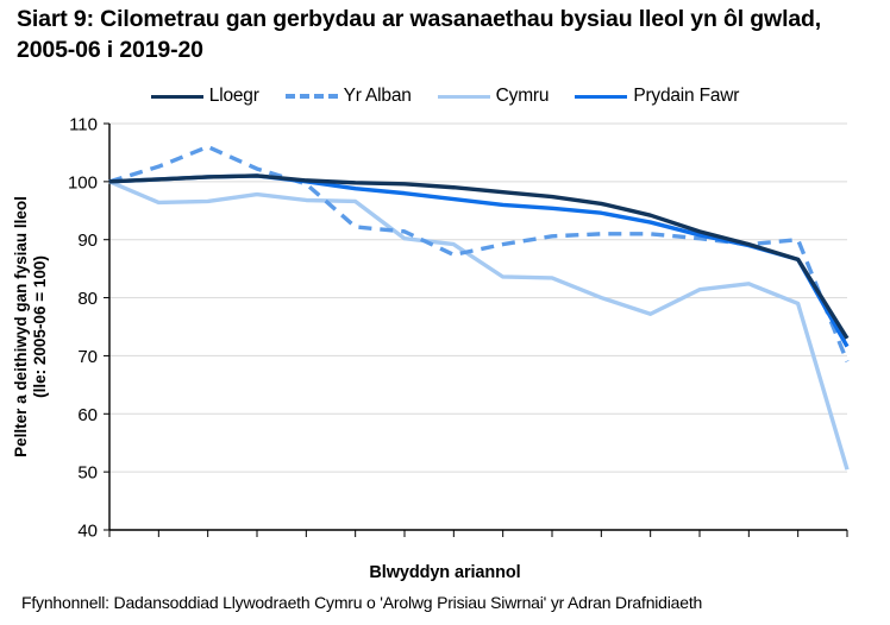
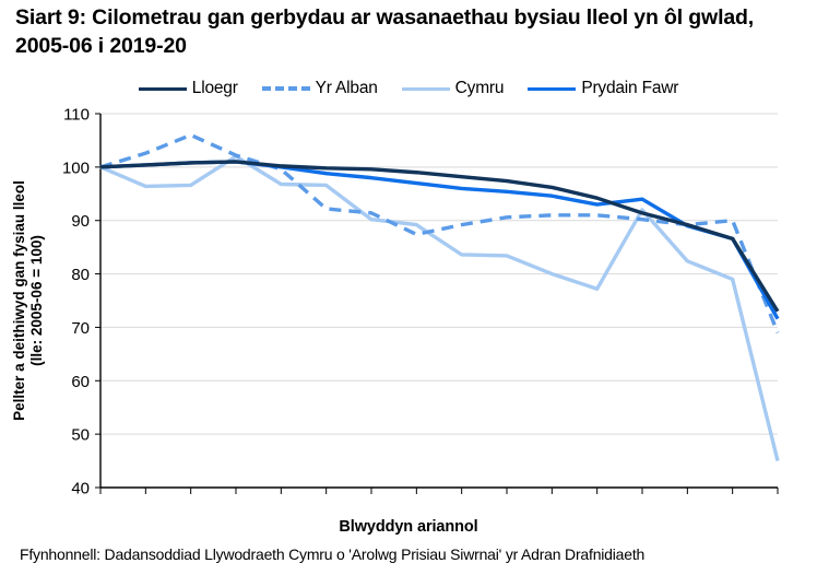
Cymru/2008-09: 98 -> 102
Cymru/2017-18: 81 -> 92
Prydain Fawr/2017-18: 91 -> 94
Cymru/2020-21: 50 -> 45
